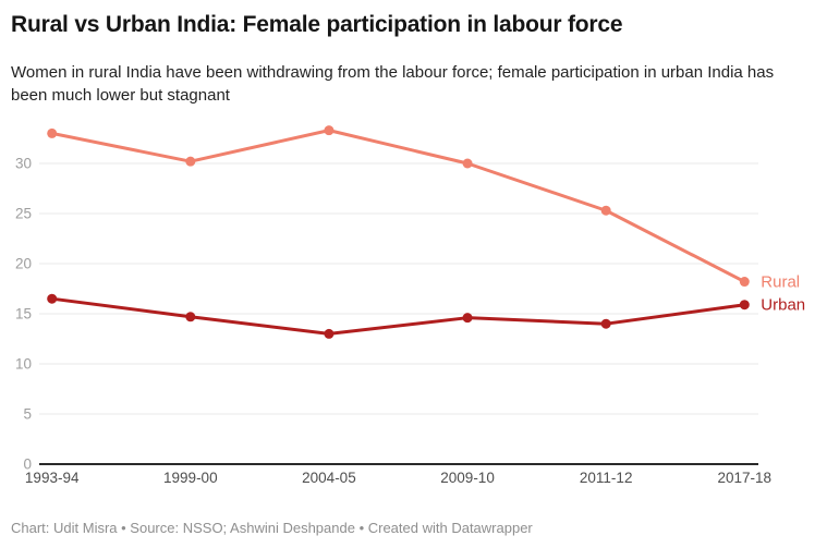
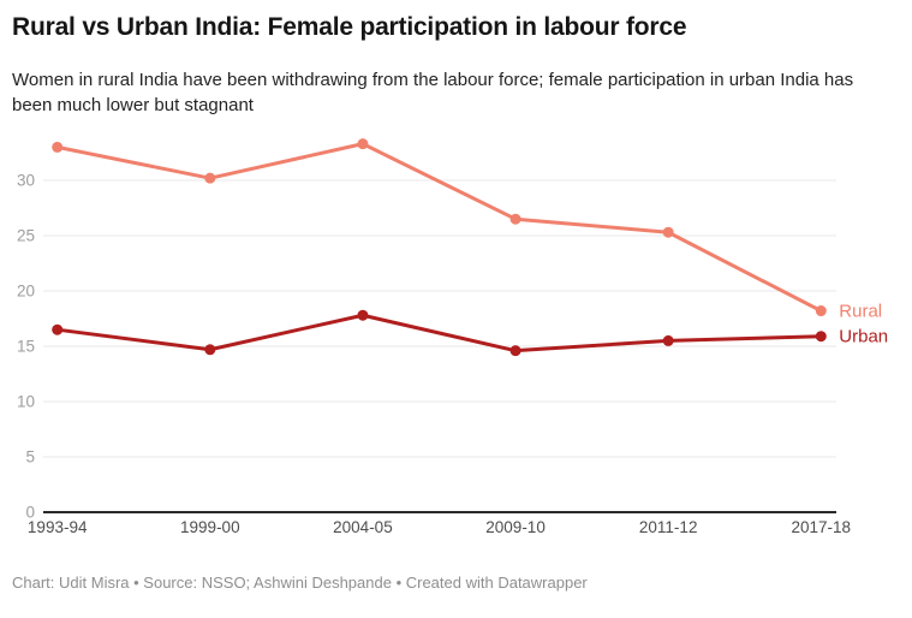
Urban/2004-05: 13 -> 18
Rural/2009-10: 30 -> 26
Urban/2011-12: 14 -> 16
